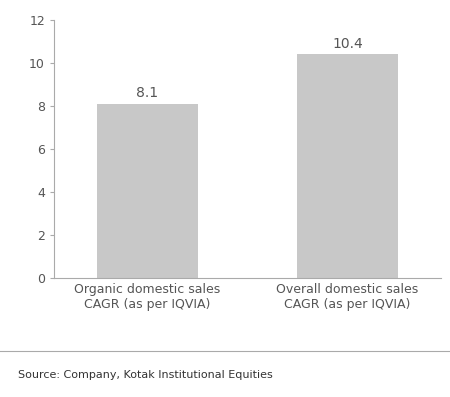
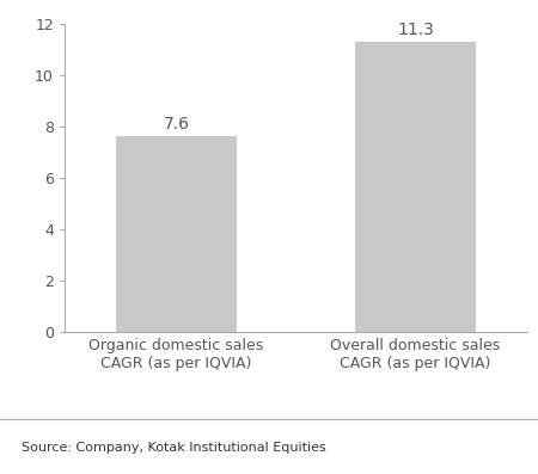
Organic domestic sales CAGR (as per IQVIA): 8.1 -> 7.6
Overall domestic sales CAGR (as per IQVIA): 10.4 -> 11.3
